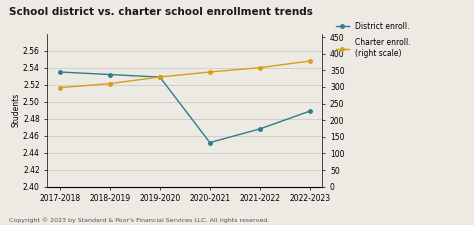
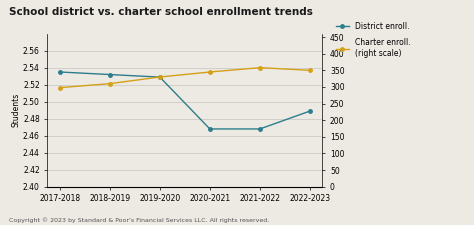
District enroll./2020-2021: 2.452 -> 2.468
Charter enroll. (right scale)/2022-2023: 378 -> 350
